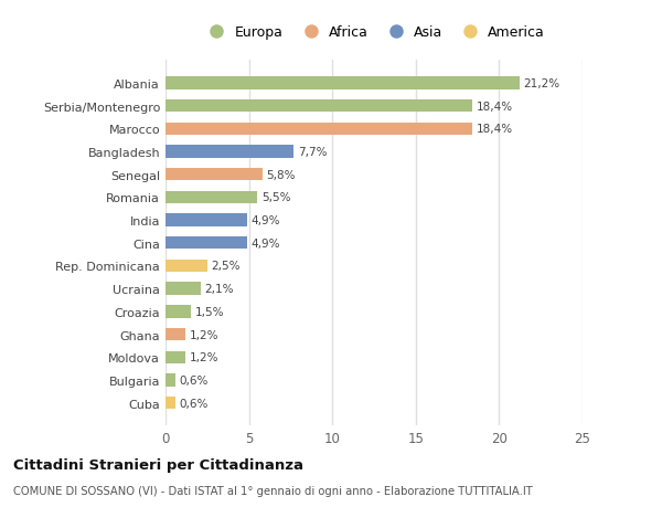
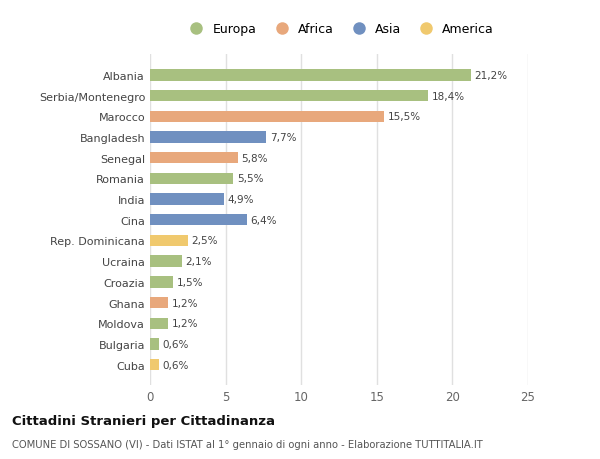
Marocco: 18,4% -> 15,5%
Cina: 4,9% -> 6,4%
